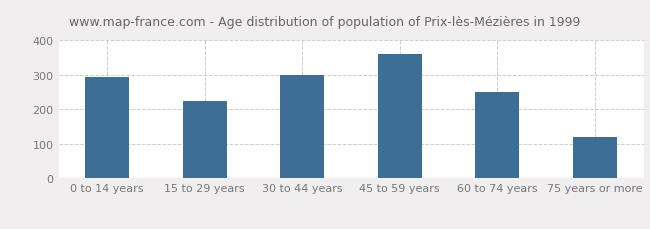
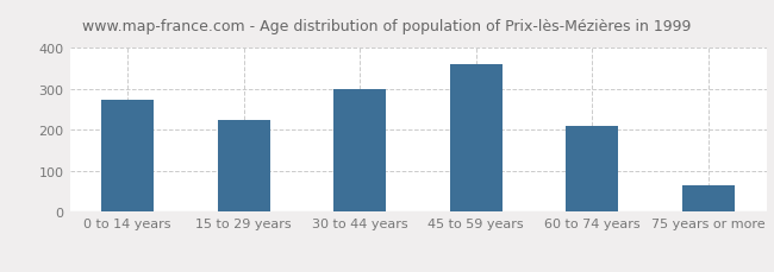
0 to 14 years: 295 -> 275
60 to 74 years: 250 -> 211
75 years or more: 120 -> 65
